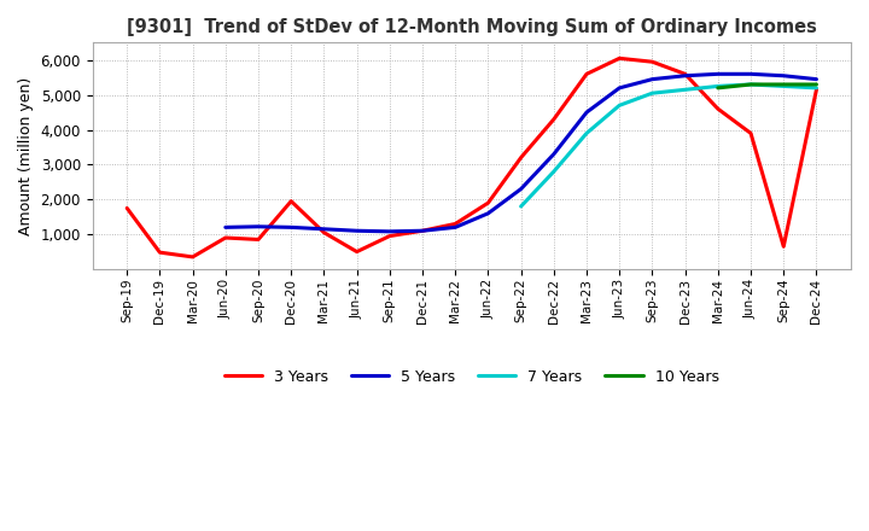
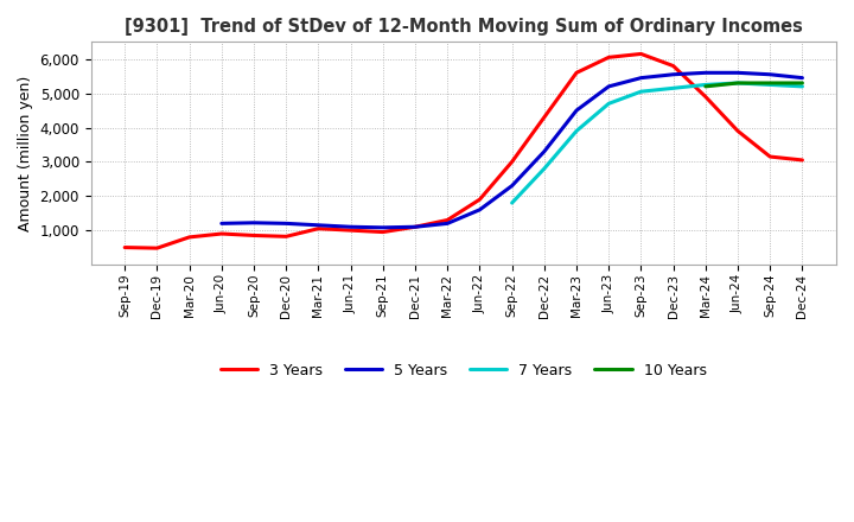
3 Years/Sep-19: 1,750 -> 500
3 Years/Mar-20: 350 -> 800
3 Years/Dec-20: 1,950 -> 820
3 Years/Jun-21: 500 -> 1,000
3 Years/Sep-22: 3,200 -> 3,000
3 Years/Sep-23: 5,950 -> 6,150
3 Years/Dec-23: 5,600 -> 5,800
3 Years/Mar-24: 4,600 -> 4,900
3 Years/Sep-24: 650 -> 3,150
3 Years/Dec-24: 5,150 -> 3,050
